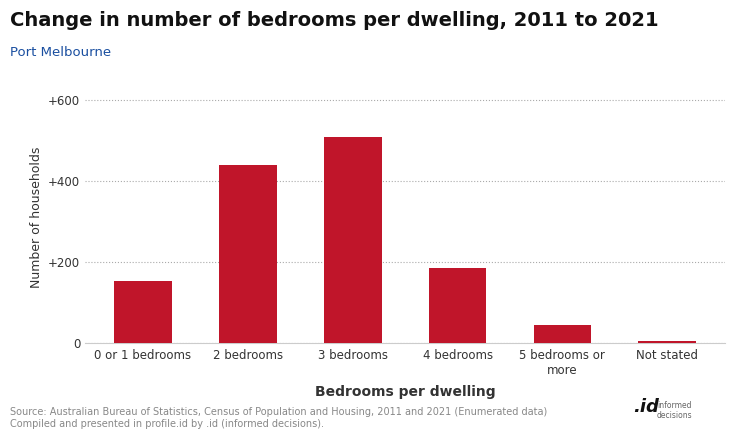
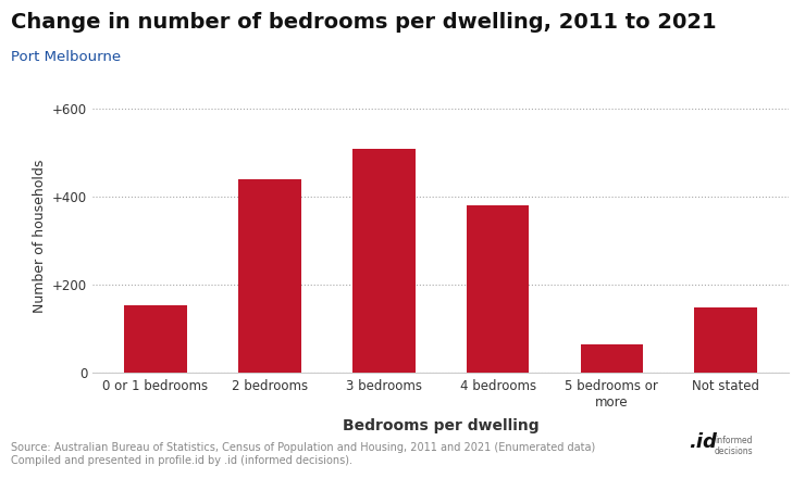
4 bedrooms: 185 -> 380
5 bedrooms or more: 45 -> 65
Not stated: 5 -> 150
